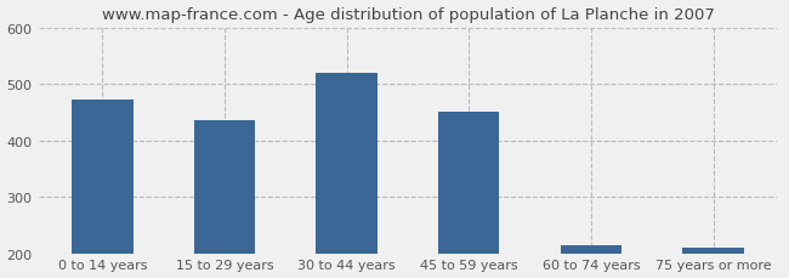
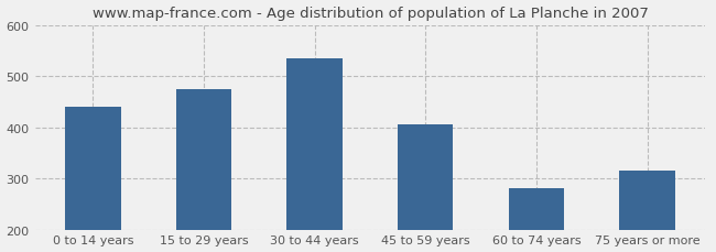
0 to 14 years: 473 -> 440
15 to 29 years: 437 -> 475
30 to 44 years: 520 -> 535
45 to 59 years: 452 -> 405
60 to 74 years: 215 -> 280
75 years or more: 210 -> 315
